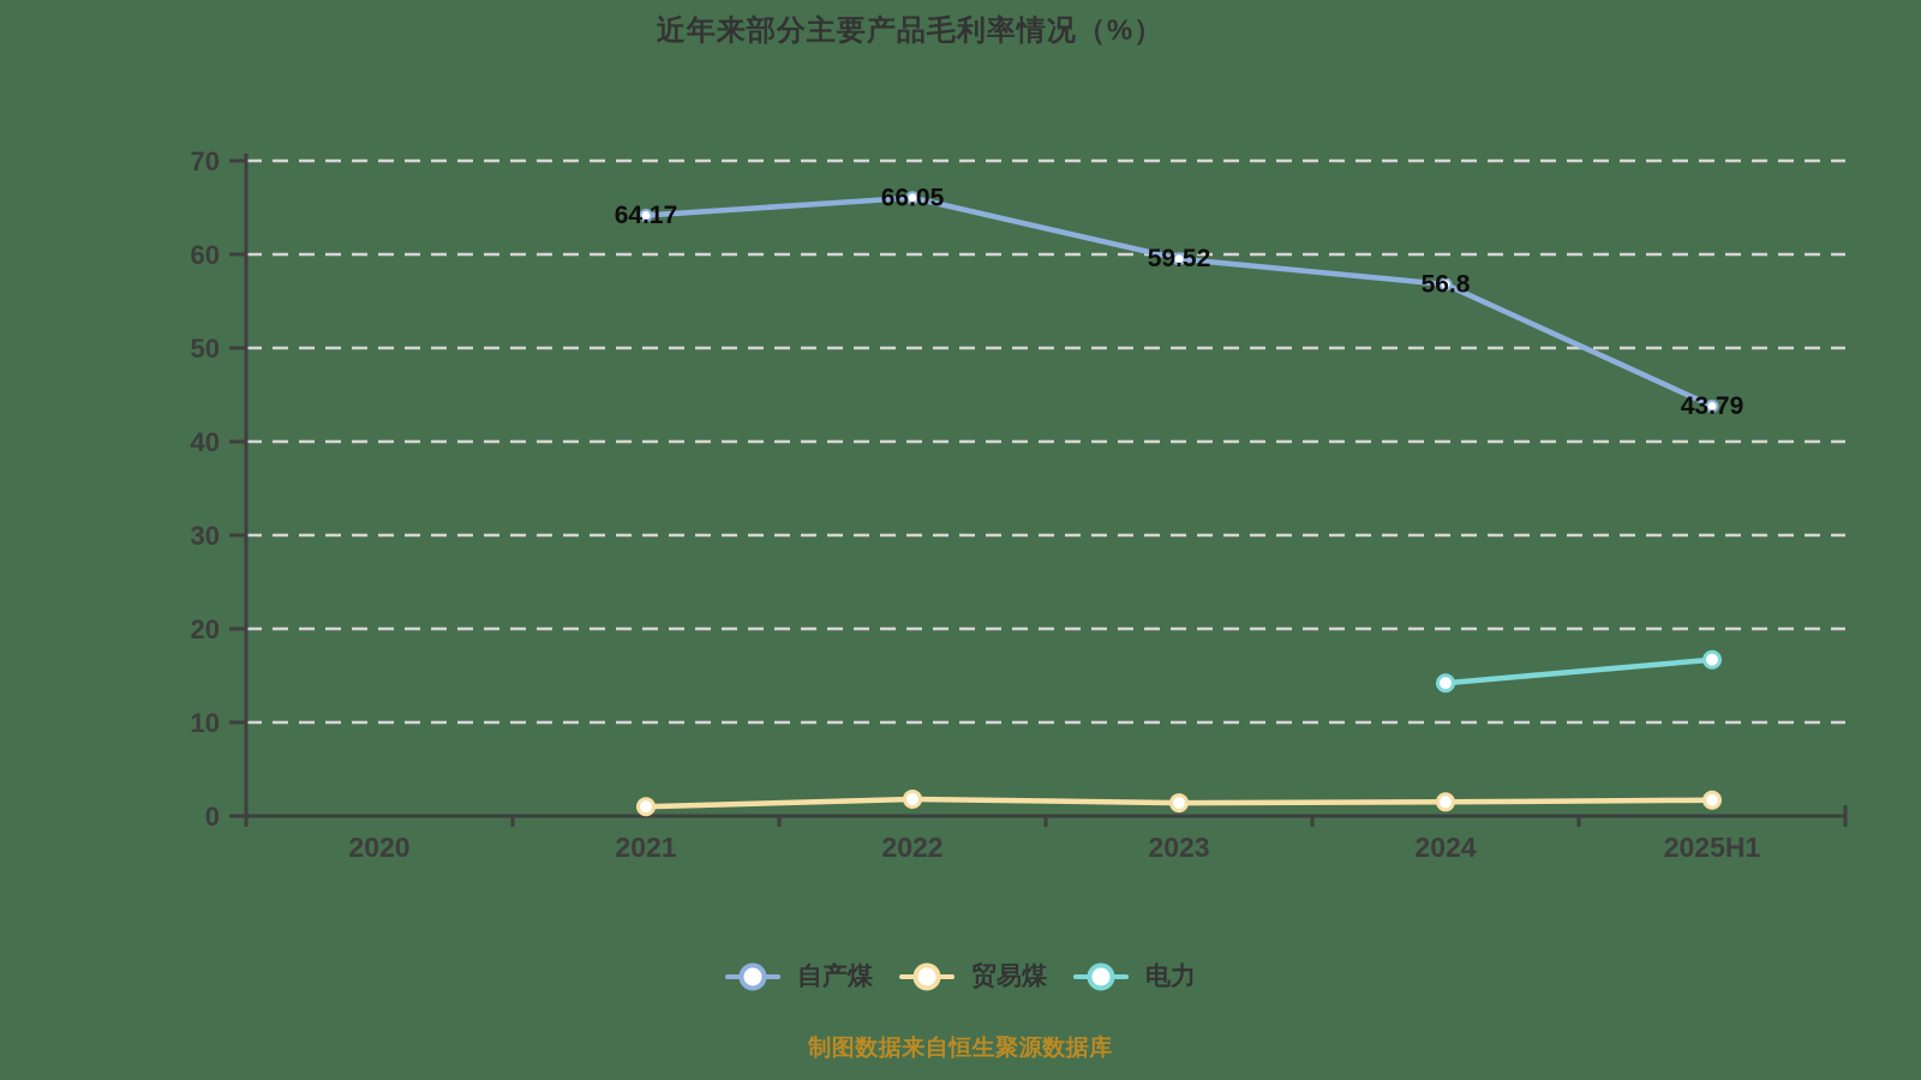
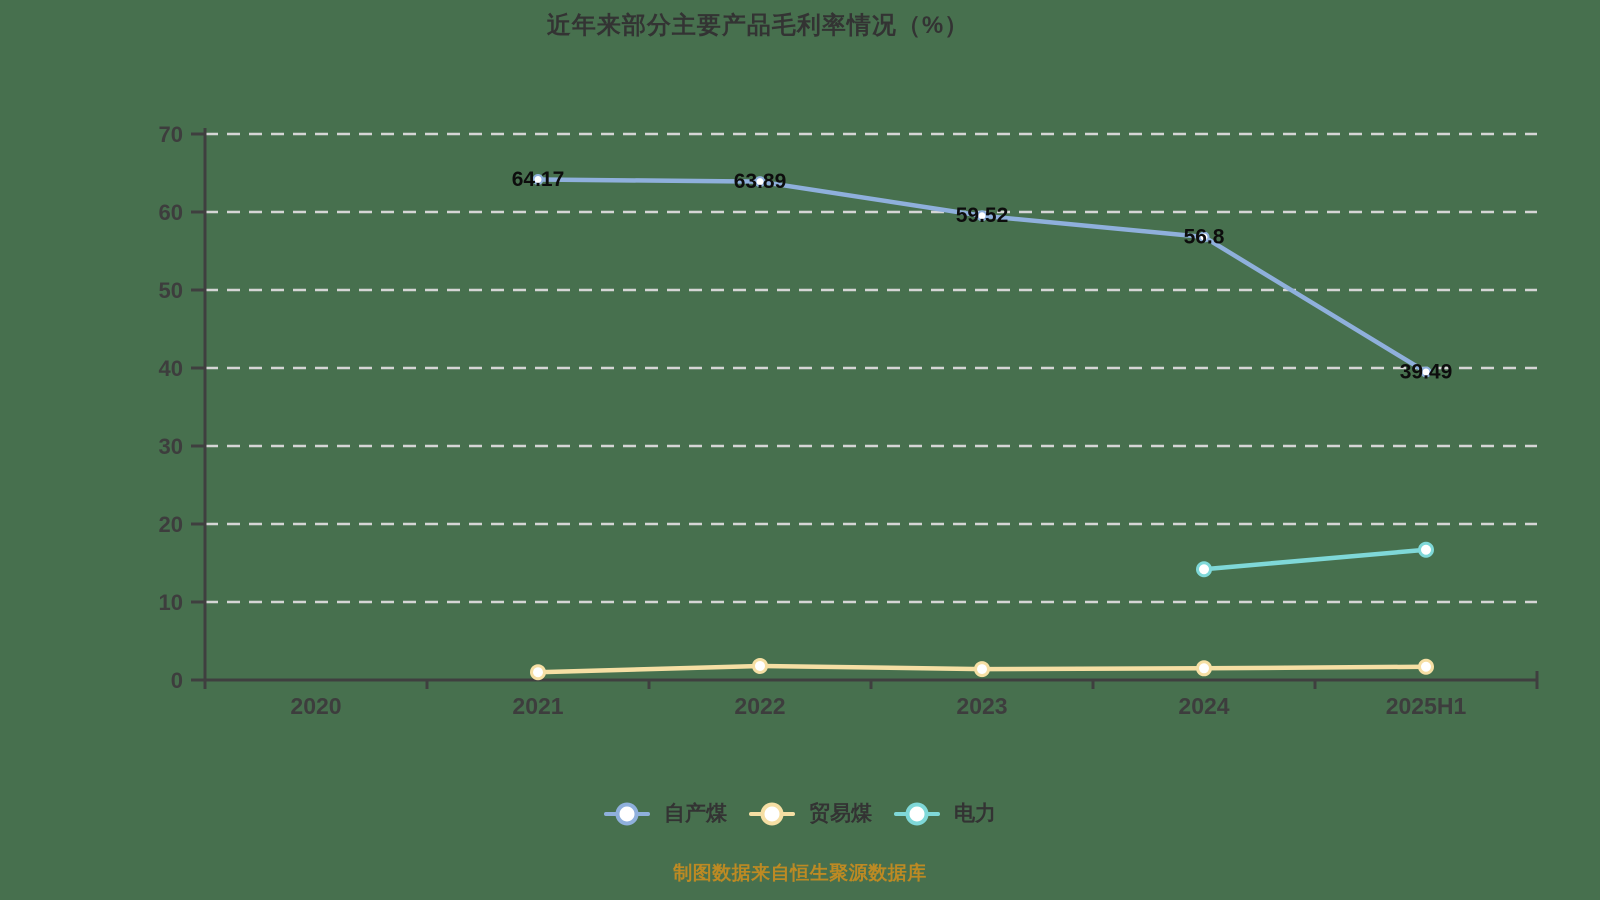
自产煤/2022: 66.05 -> 63.89
自产煤/2025H1: 43.79 -> 39.49
